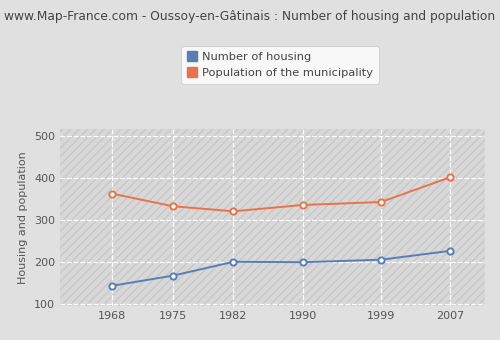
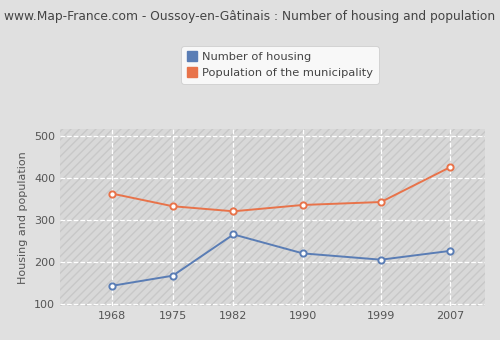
Number of housing/1982: 200 -> 265
Number of housing/1990: 199 -> 220
Population of the municipality/2007: 401 -> 425
